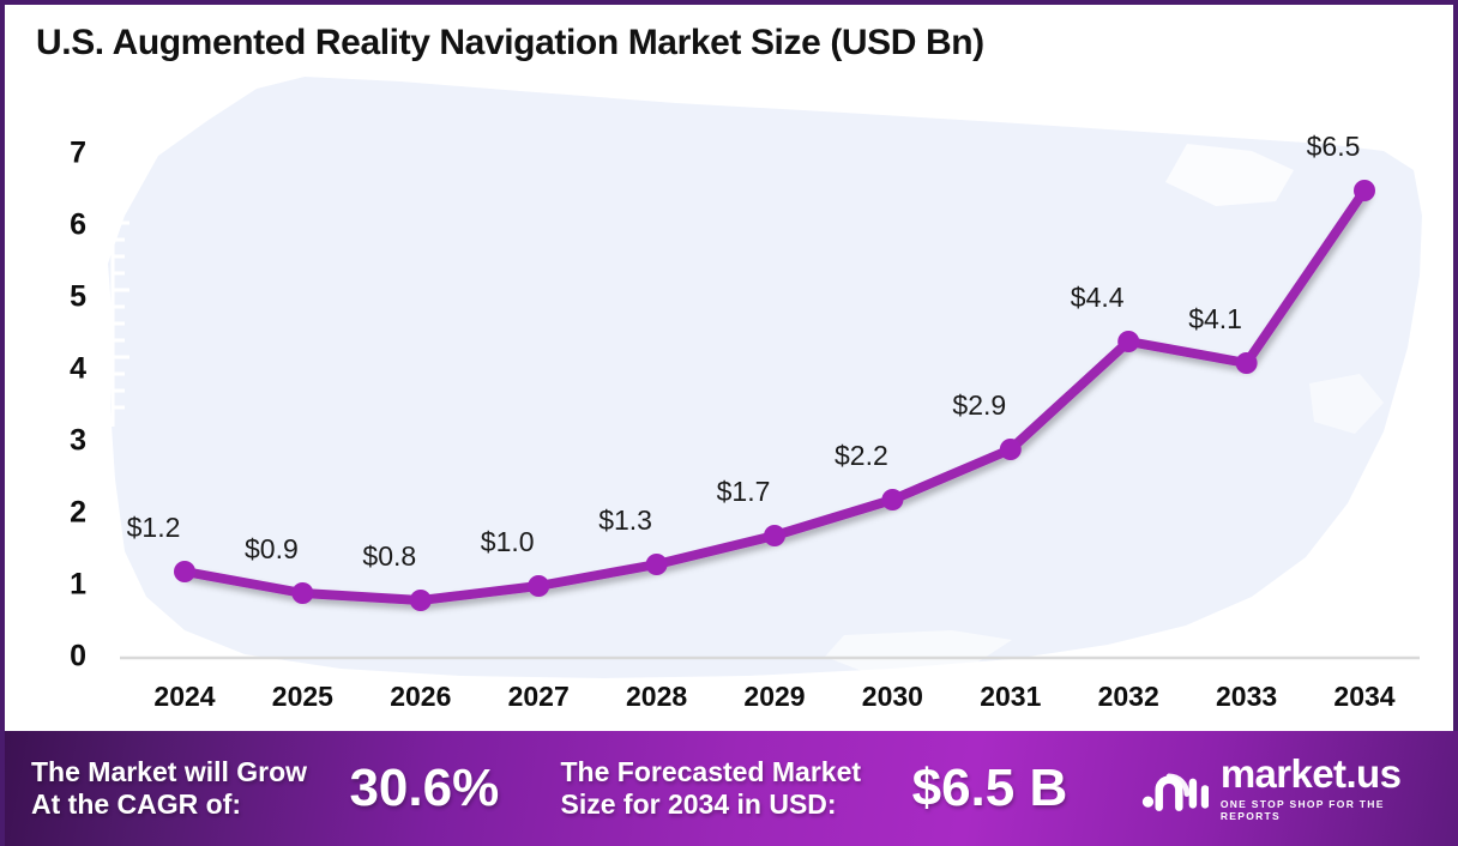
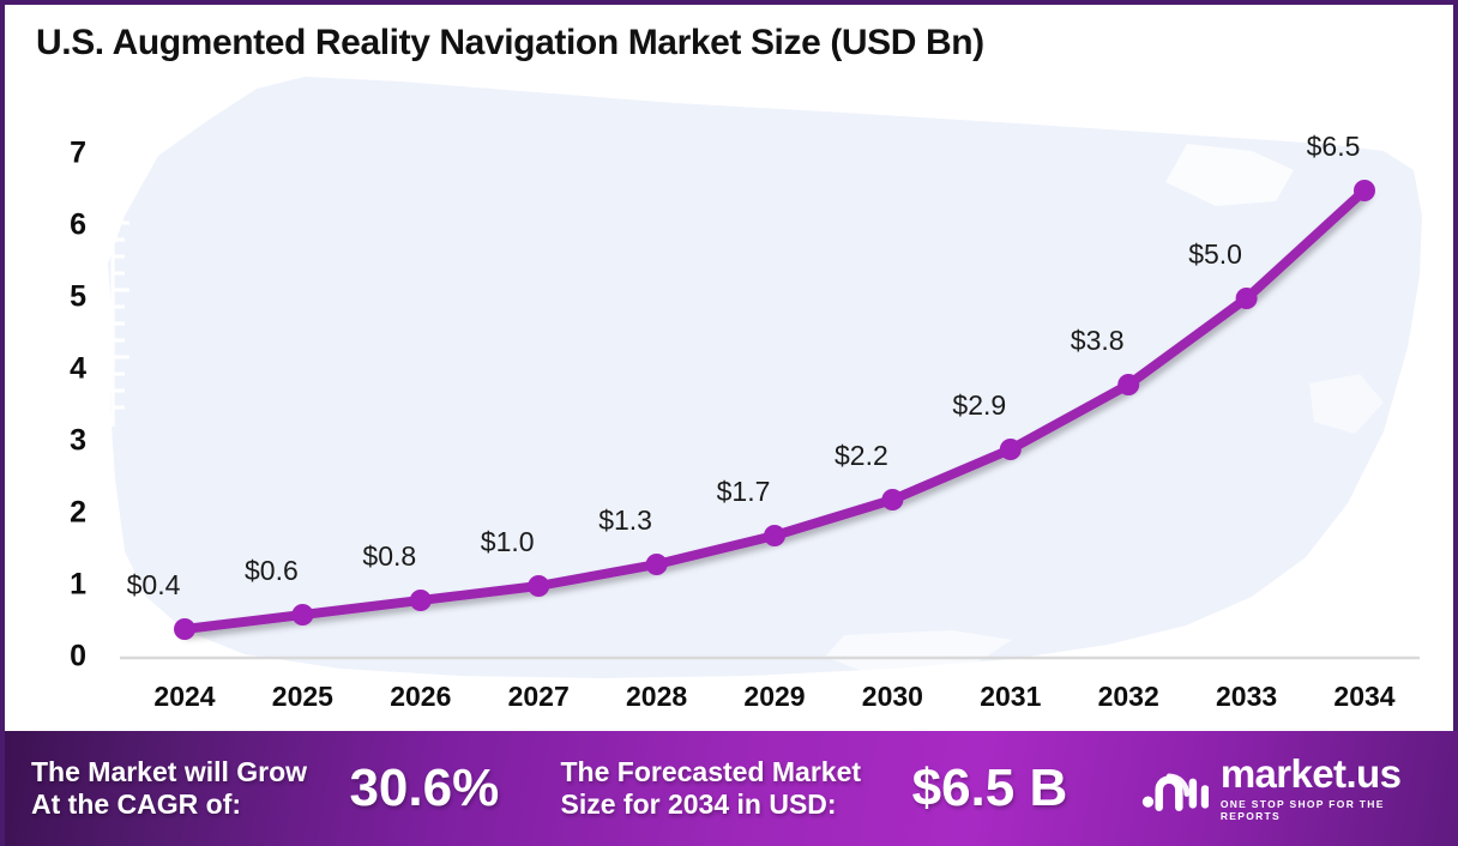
2024: $1.2 -> $0.4
2025: $0.9 -> $0.6
2032: $4.4 -> $3.8
2033: $4.1 -> $5.0
